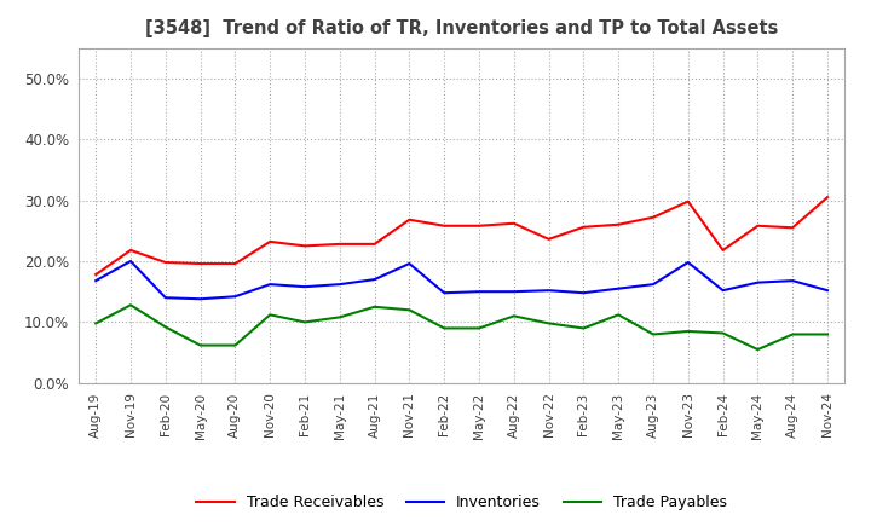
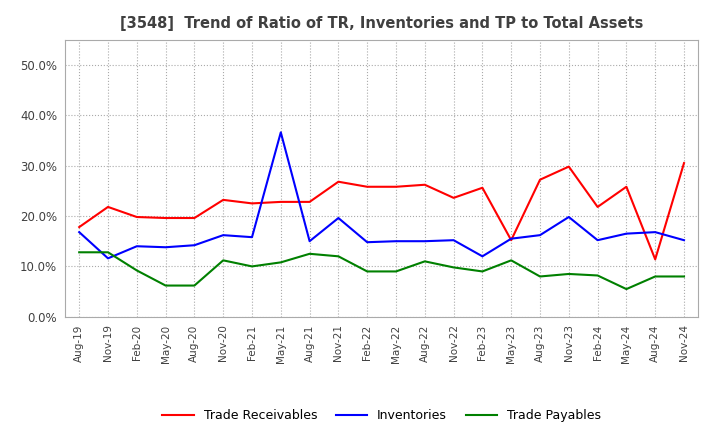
Trade Payables/Aug-19: 9.8% -> 12.8%
Inventories/Nov-19: 20.0% -> 11.6%
Inventories/May-21: 16.2% -> 36.6%
Inventories/Aug-21: 17.0% -> 15.0%
Inventories/Feb-23: 14.8% -> 12.0%
Trade Receivables/May-23: 26.0% -> 15.2%
Trade Receivables/Aug-24: 25.5% -> 11.4%
